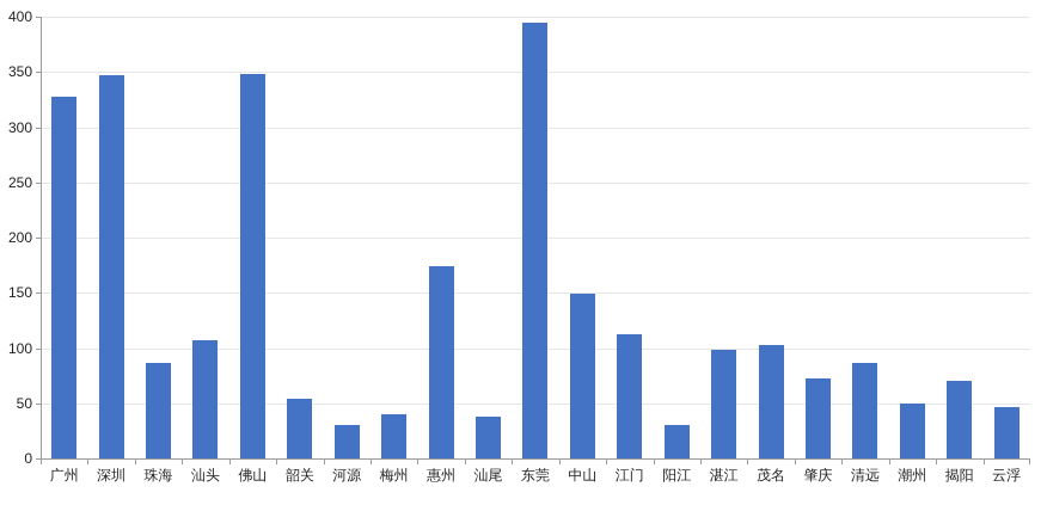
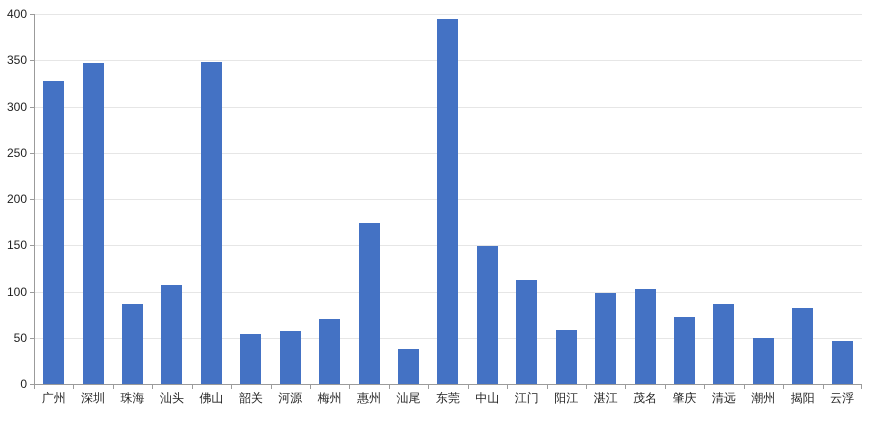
河源: 30 -> 60
梅州: 40 -> 70
阳江: 30 -> 60
揭阳: 70 -> 80
